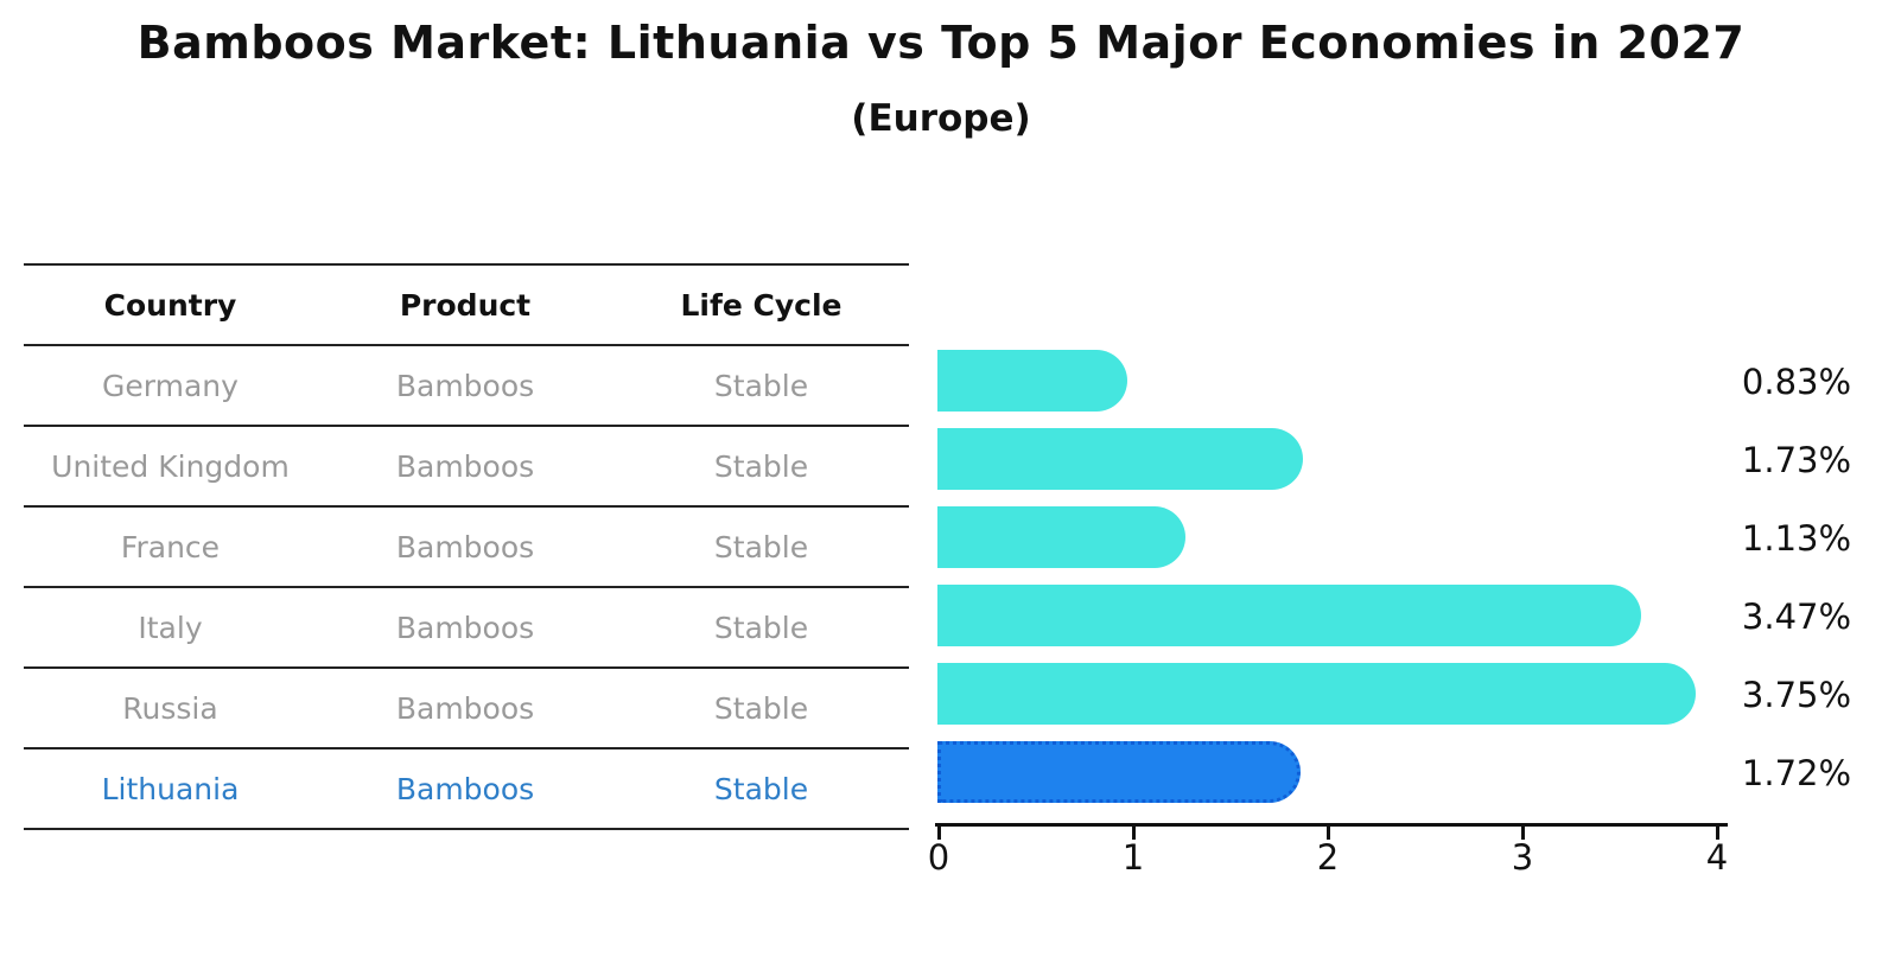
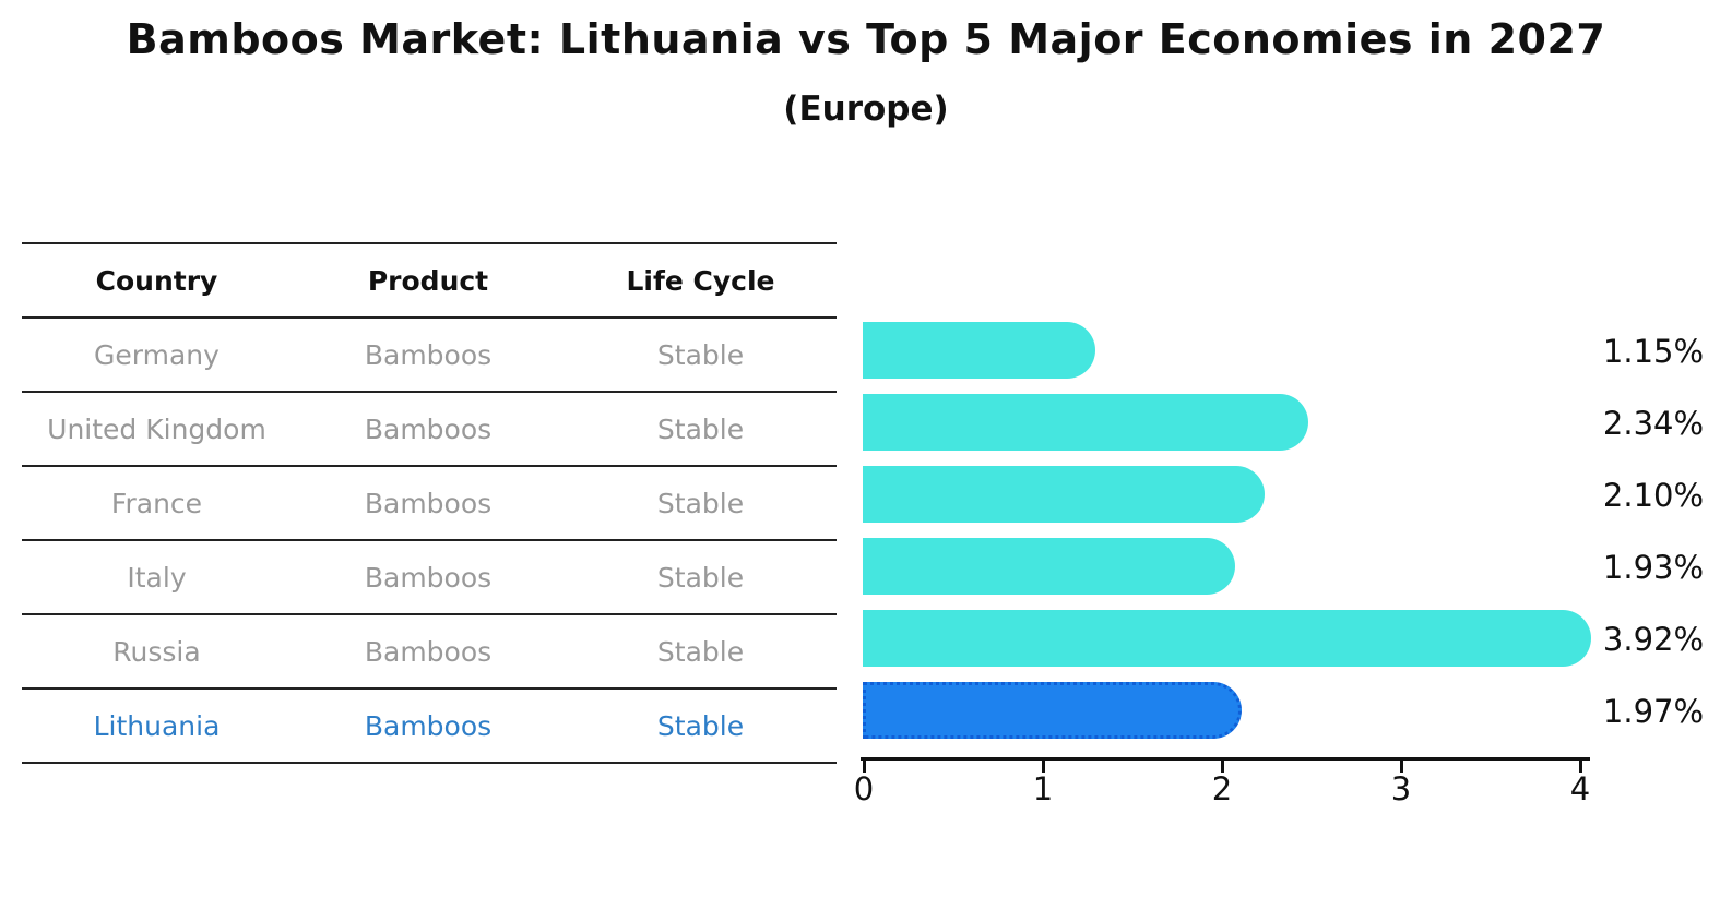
Germany: 0.83% -> 1.15%
United Kingdom: 1.73% -> 2.34%
France: 1.13% -> 2.10%
Italy: 3.47% -> 1.93%
Russia: 3.75% -> 3.92%
Lithuania: 1.72% -> 1.97%
